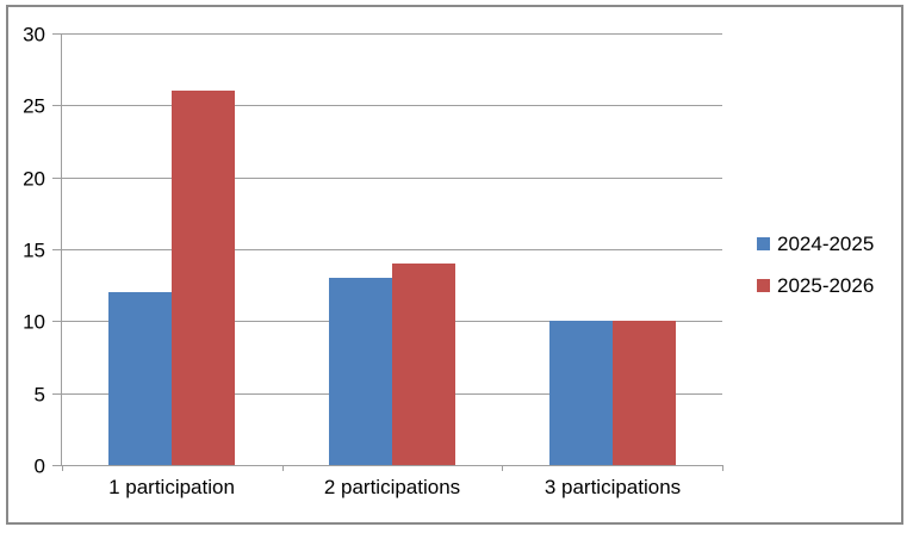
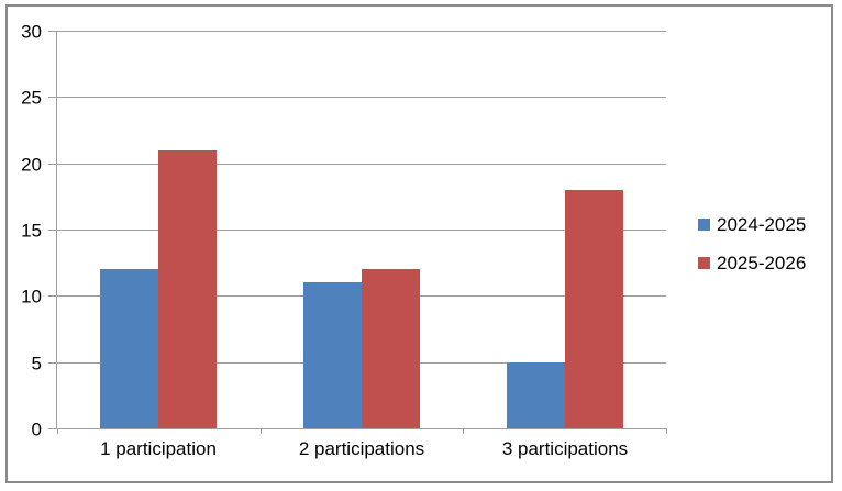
2025-2026/1 participation: 26 -> 21
2024-2025/2 participations: 13 -> 11
2025-2026/2 participations: 14 -> 12
2024-2025/3 participations: 10 -> 5
2025-2026/3 participations: 10 -> 18
